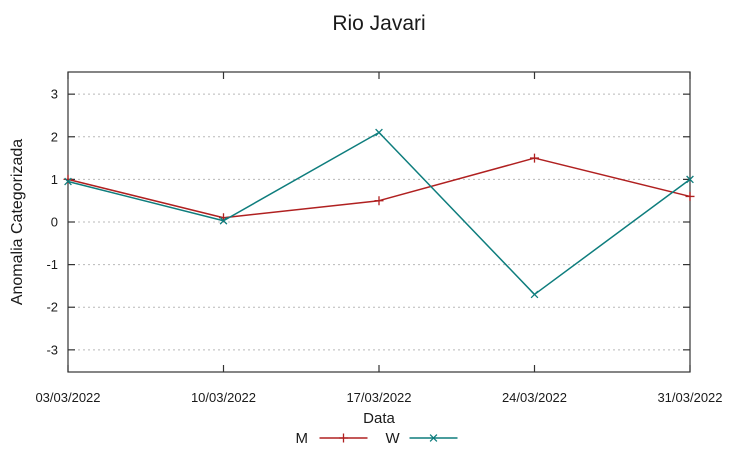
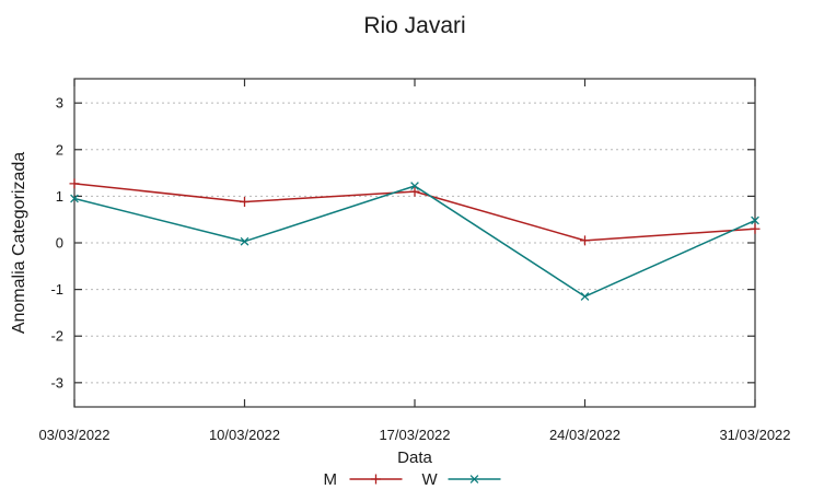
M/03/03/2022: 1.0 -> 1.3
M/10/03/2022: 0.1 -> 0.9
M/17/03/2022: 0.5 -> 1.1
W/17/03/2022: 2.1 -> 1.2
M/24/03/2022: 1.5 -> 0.1
W/24/03/2022: -1.7 -> -1.1
M/31/03/2022: 0.6 -> 0.3
W/31/03/2022: 1.0 -> 0.5
